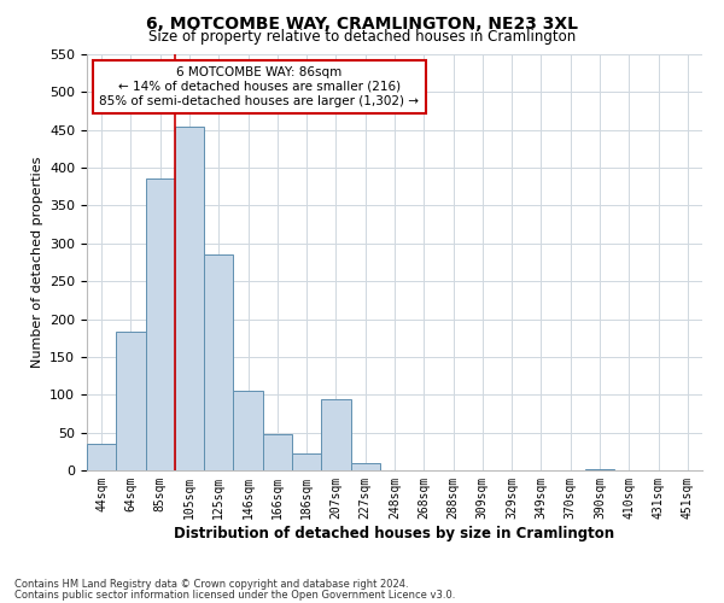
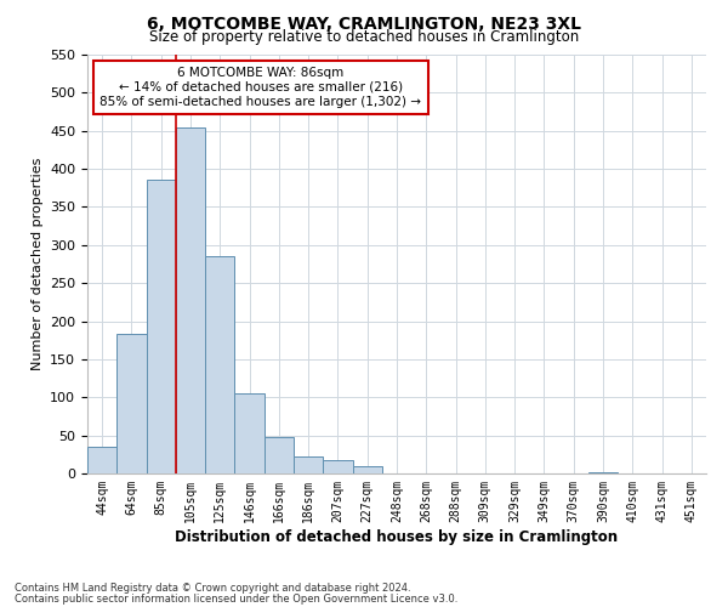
207sqm: 94 -> 18
